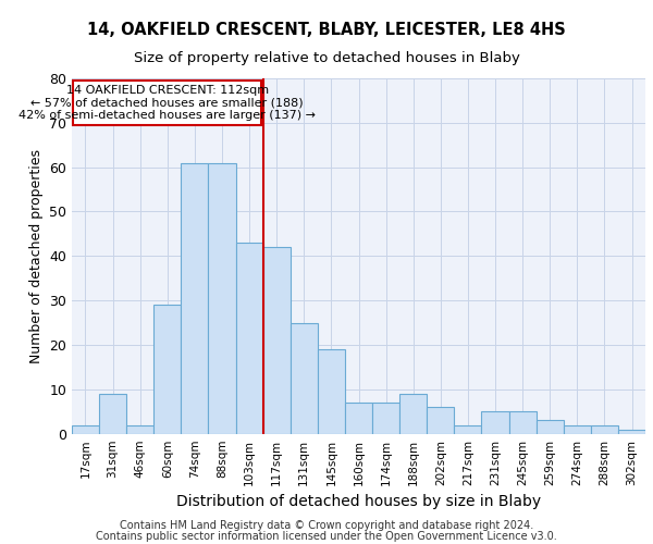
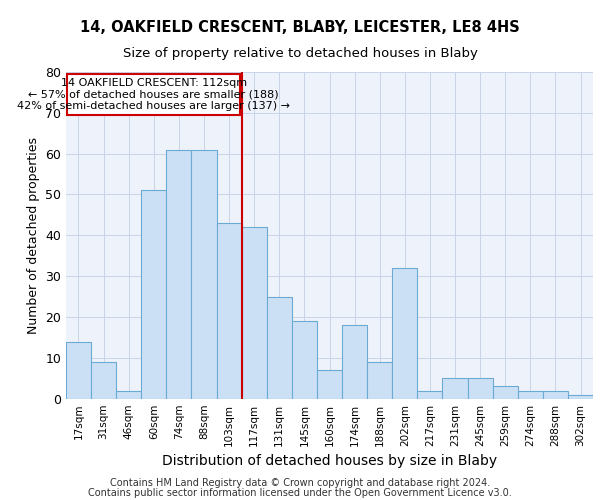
17sqm: 2 -> 14
60sqm: 29 -> 51
174sqm: 7 -> 18
202sqm: 6 -> 32
